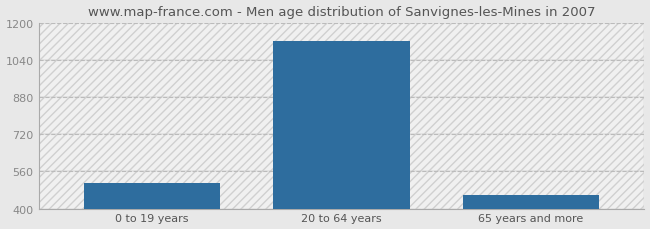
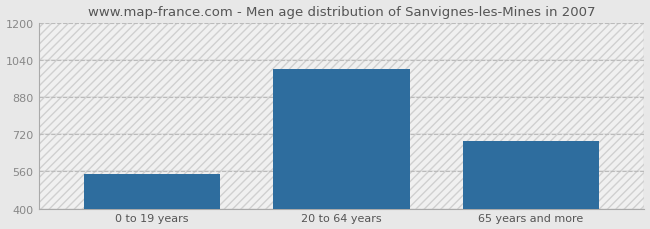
0 to 19 years: 510 -> 550
20 to 64 years: 1120 -> 1000
65 years and more: 460 -> 690
